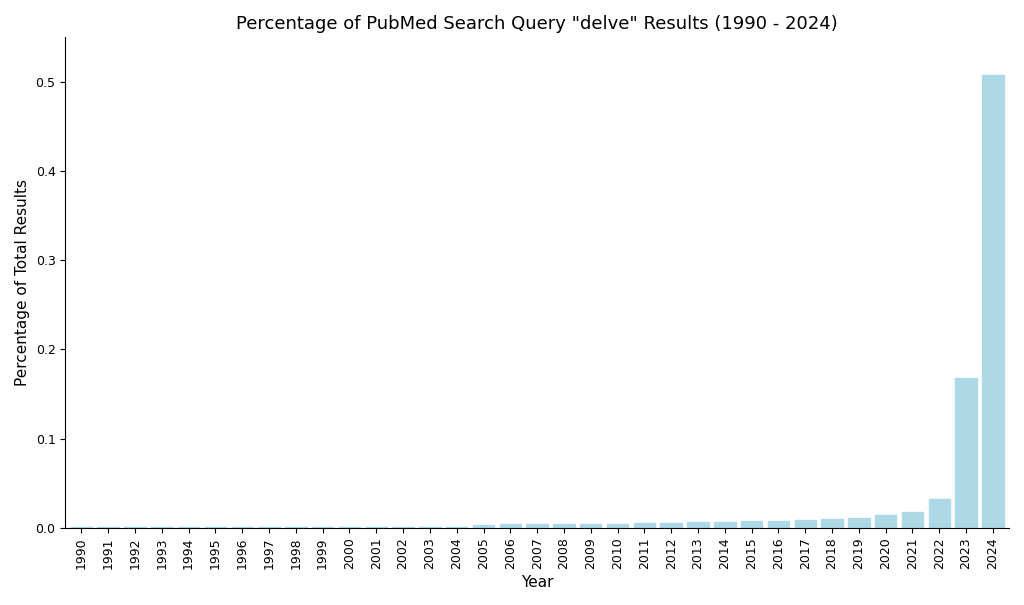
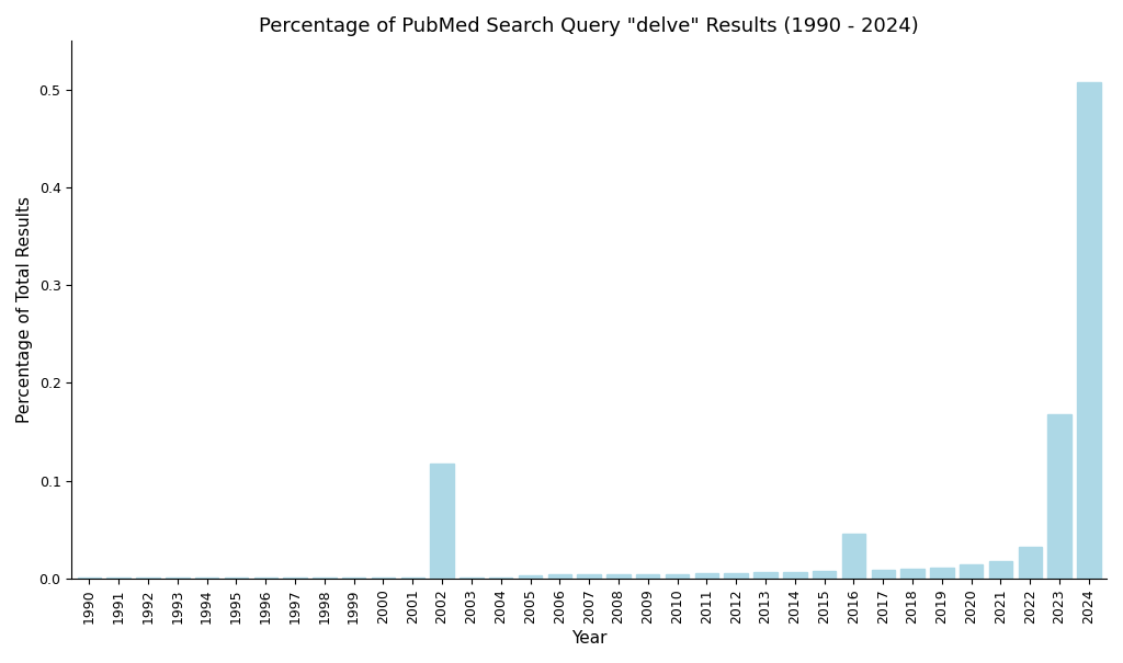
2002: 0.001 -> 0.118
2016: 0.008 -> 0.046
